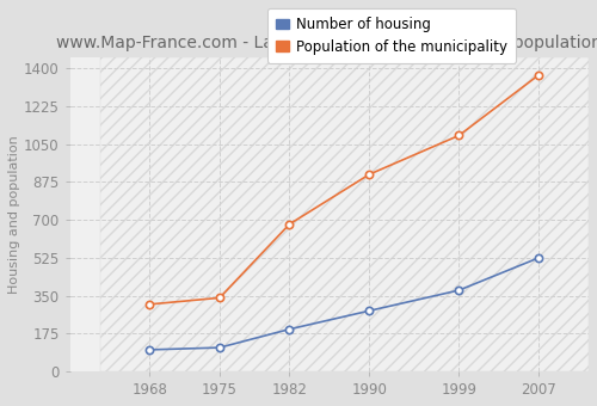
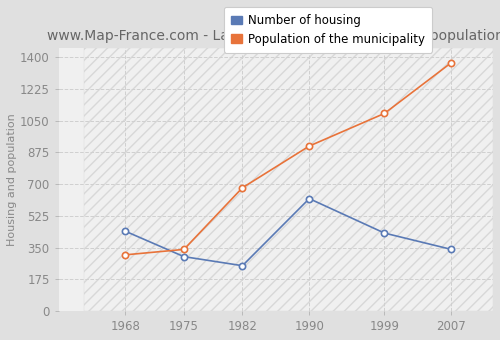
Number of housing/1968: 100 -> 440
Number of housing/1975: 110 -> 300
Number of housing/1982: 200 -> 250
Number of housing/1990: 280 -> 620
Number of housing/1999: 380 -> 430
Number of housing/2007: 520 -> 340
